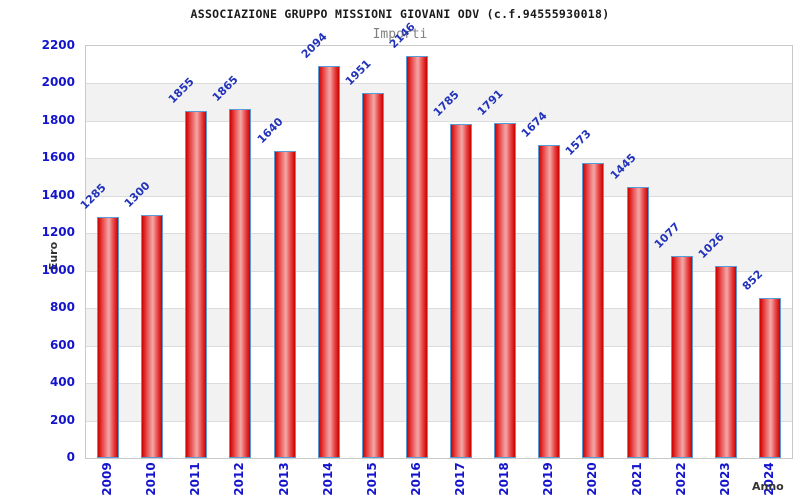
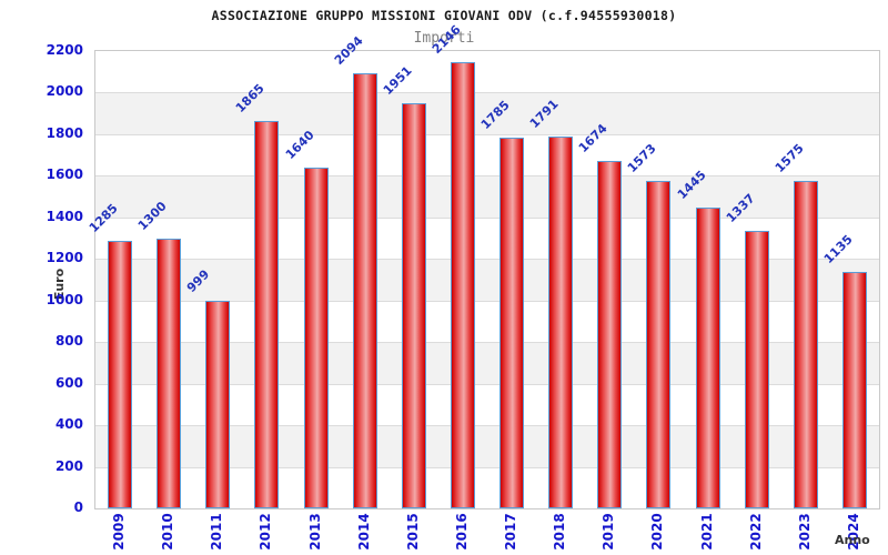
2011: 1855 -> 999
2022: 1077 -> 1337
2023: 1026 -> 1575
2024: 852 -> 1135
